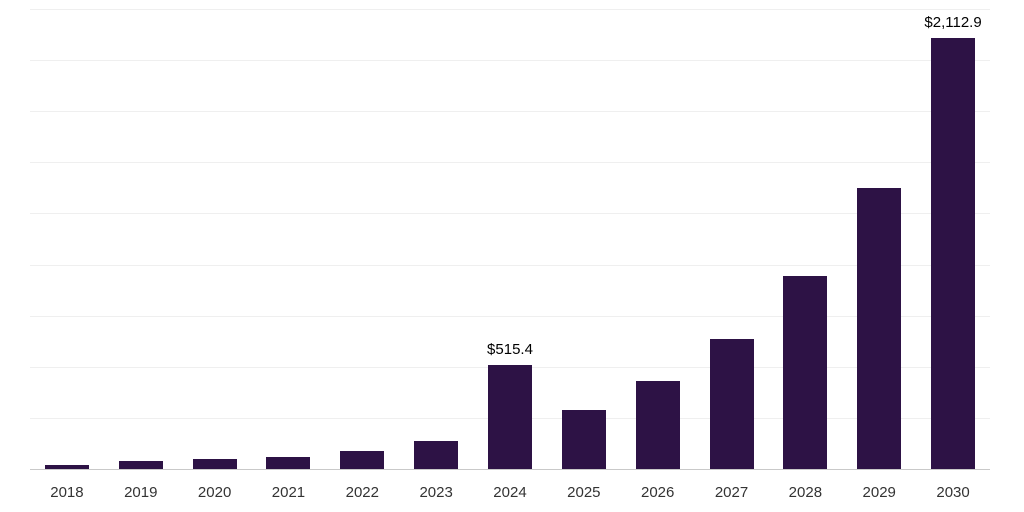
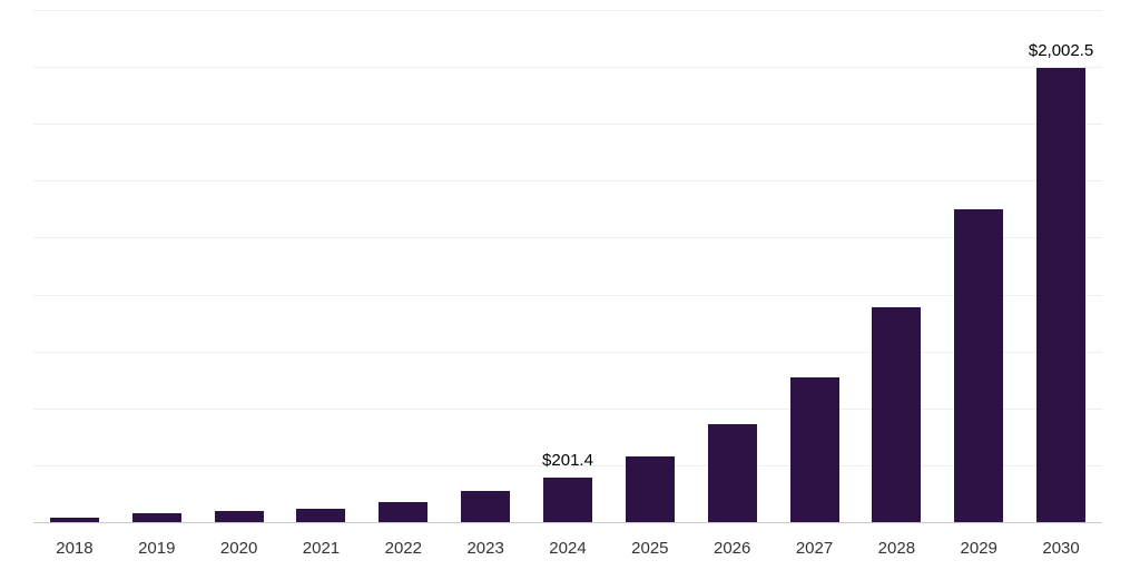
2024: $515.4 -> $201.4
2030: $2,112.9 -> $2,002.5
